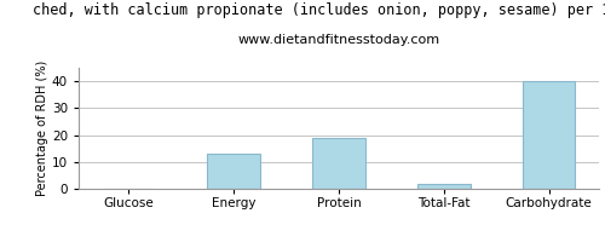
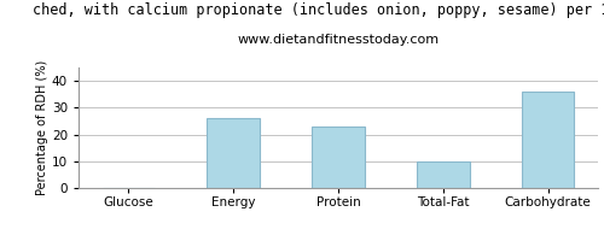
Energy: 13 -> 26
Protein: 19 -> 23
Total-Fat: 2 -> 10
Carbohydrate: 40 -> 36
